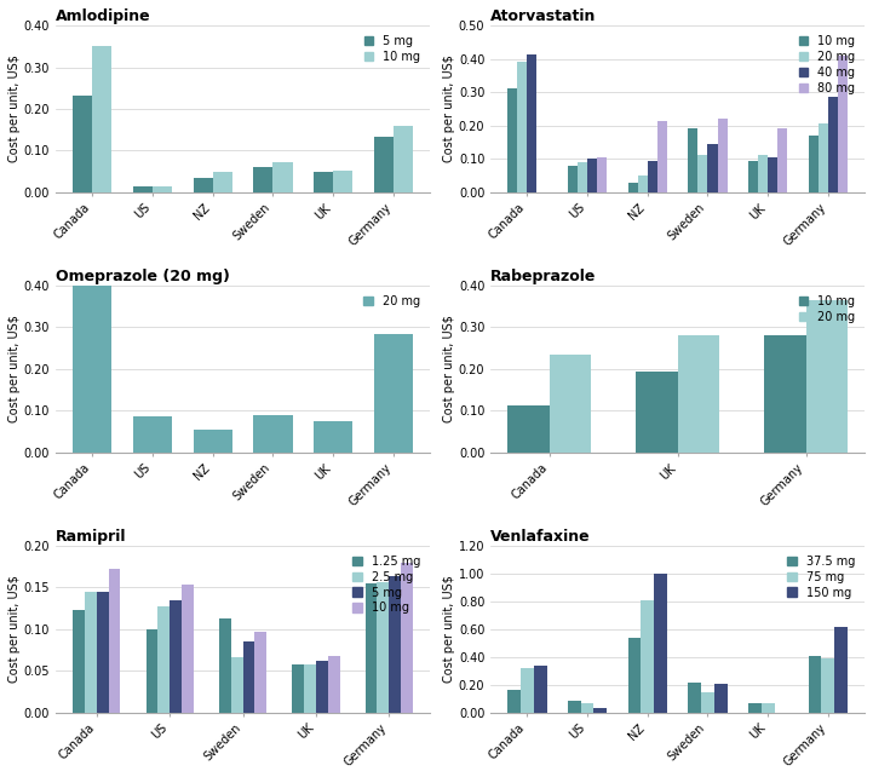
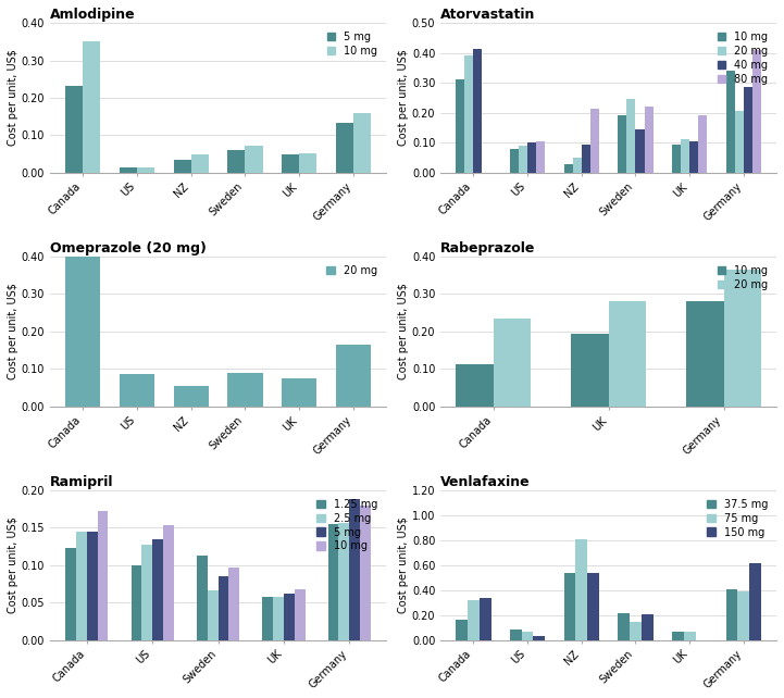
Atorvastatin/20 mg/Sweden: 0.110 -> 0.245
Atorvastatin/10 mg/Germany: 0.170 -> 0.340
Omeprazole (20 mg)/Germany: 0.285 -> 0.165
Ramipril/5 mg/Germany: 0.163 -> 0.188
Venlafaxine/150 mg/NZ: 1.00 -> 0.54
